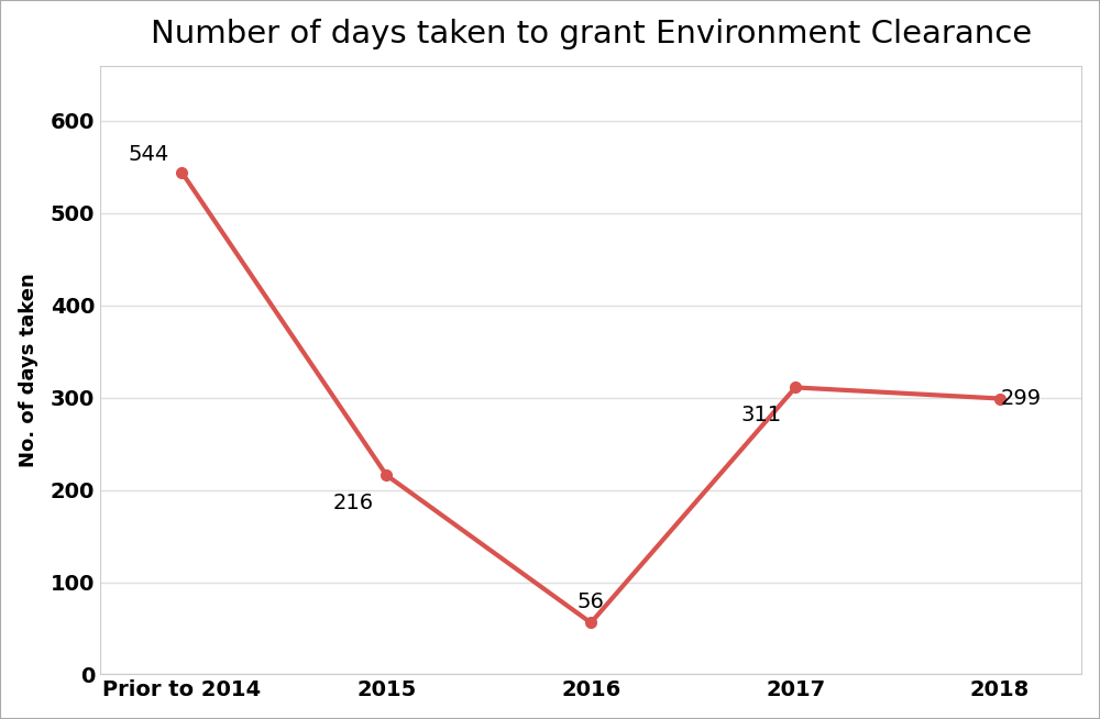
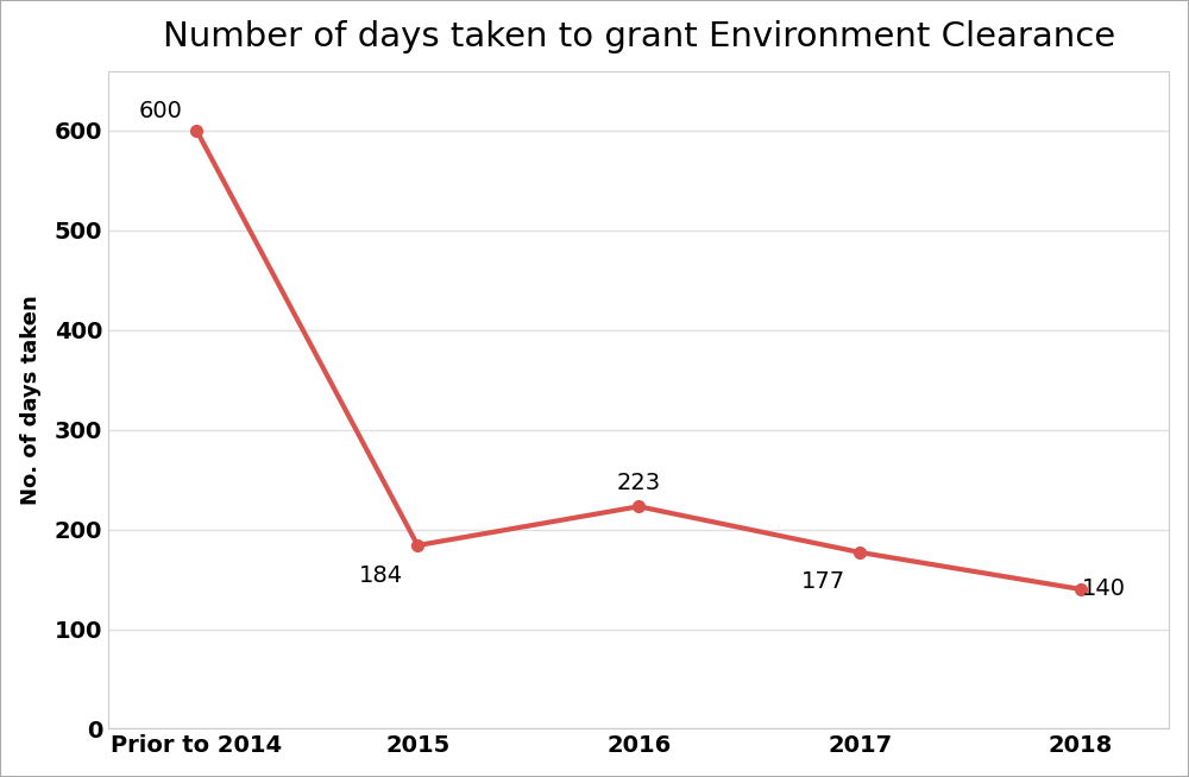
Prior to 2014: 544 -> 600
2015: 216 -> 184
2016: 56 -> 223
2017: 311 -> 177
2018: 299 -> 140
